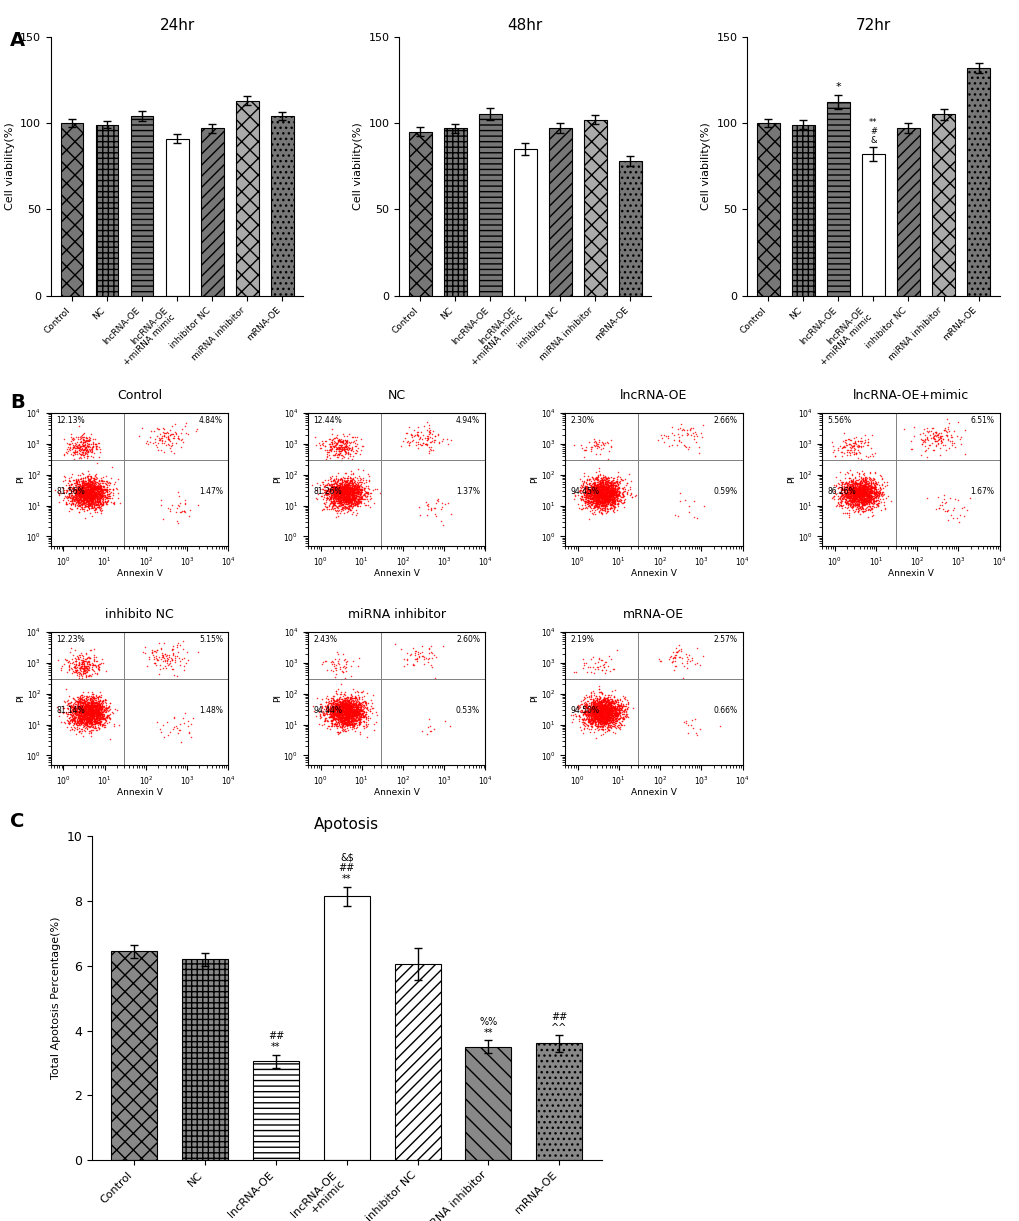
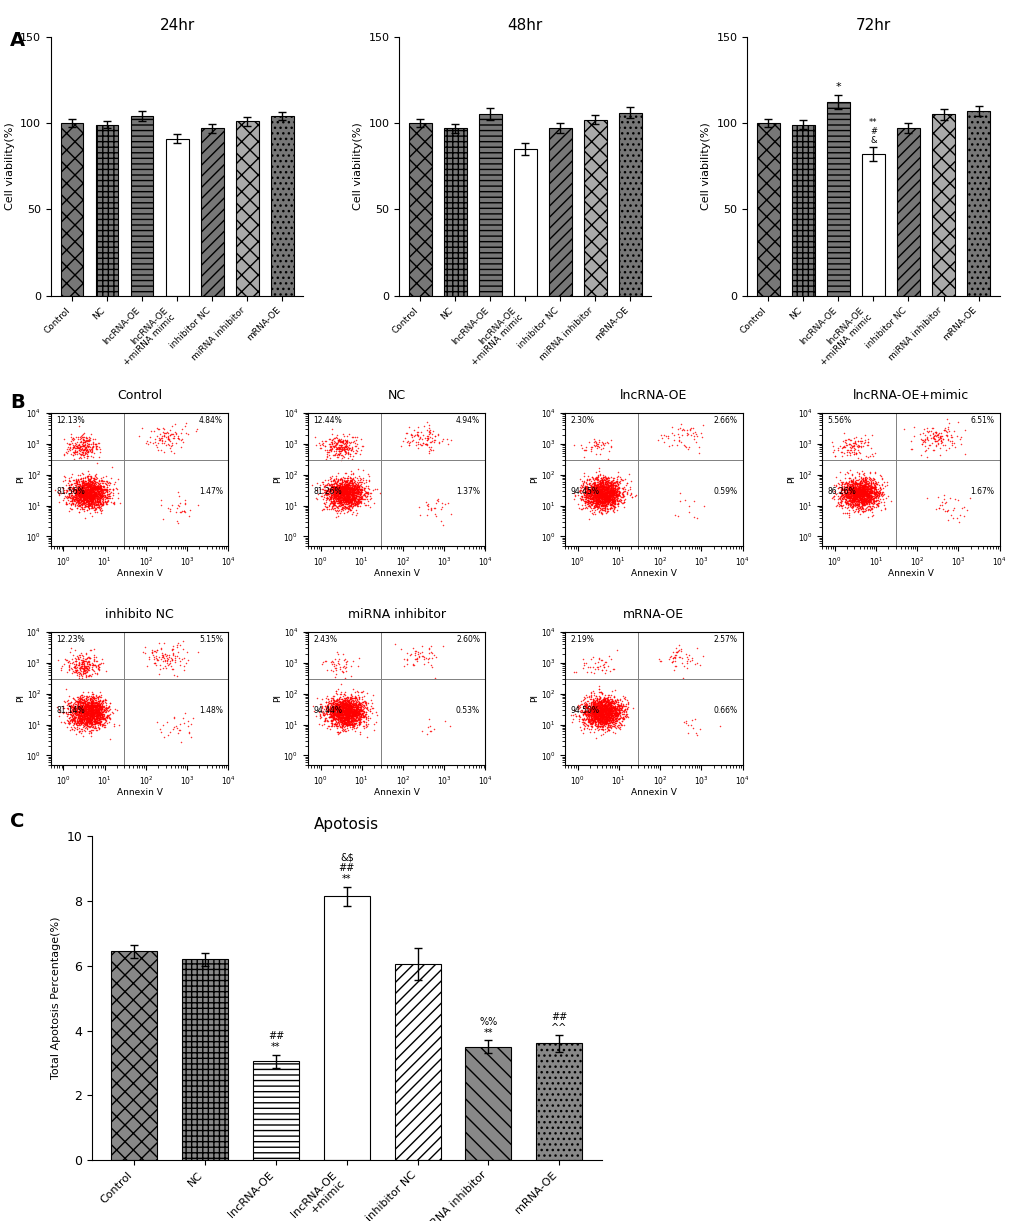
24hr/miRNA inhibitor: 113 -> 101
48hr/Control: 95 -> 100
48hr/mRNA-OE: 78 -> 106
72hr/mRNA-OE: 132 -> 107
